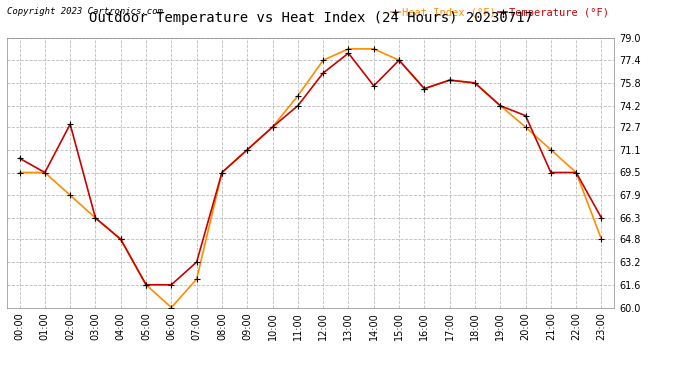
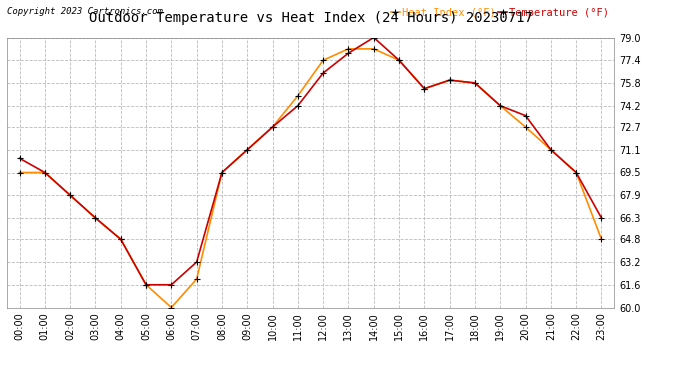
Temperature (°F)/02:00: 72.9 -> 67.9
Temperature (°F)/14:00: 75.6 -> 79.0
Temperature (°F)/21:00: 69.5 -> 71.1
